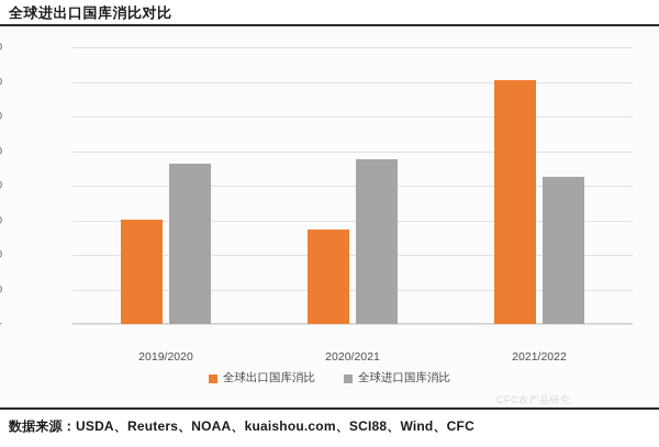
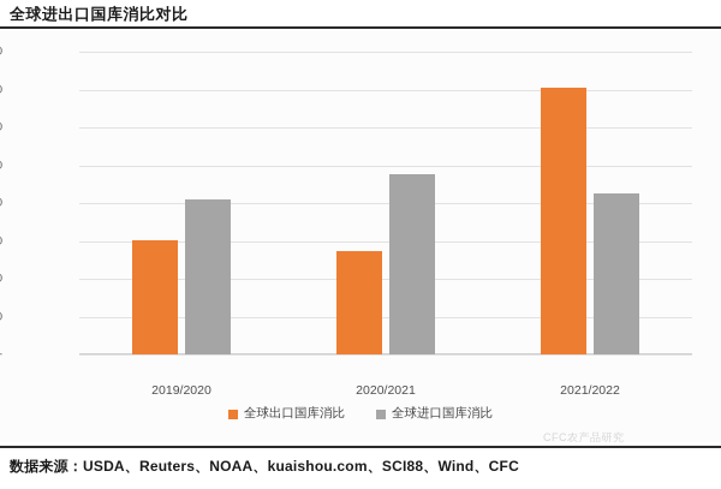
全球进口国库消比/2019/2020: 0.092 -> 0.082
